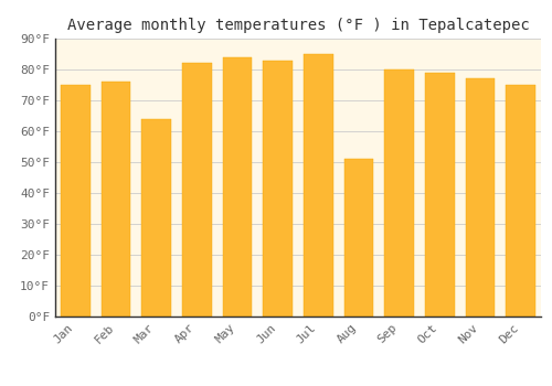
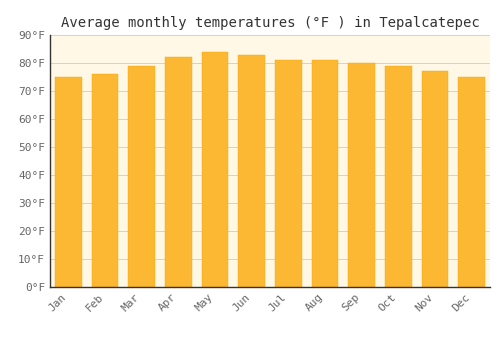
Mar: 64°F -> 79°F
Jul: 85°F -> 81°F
Aug: 51°F -> 81°F
